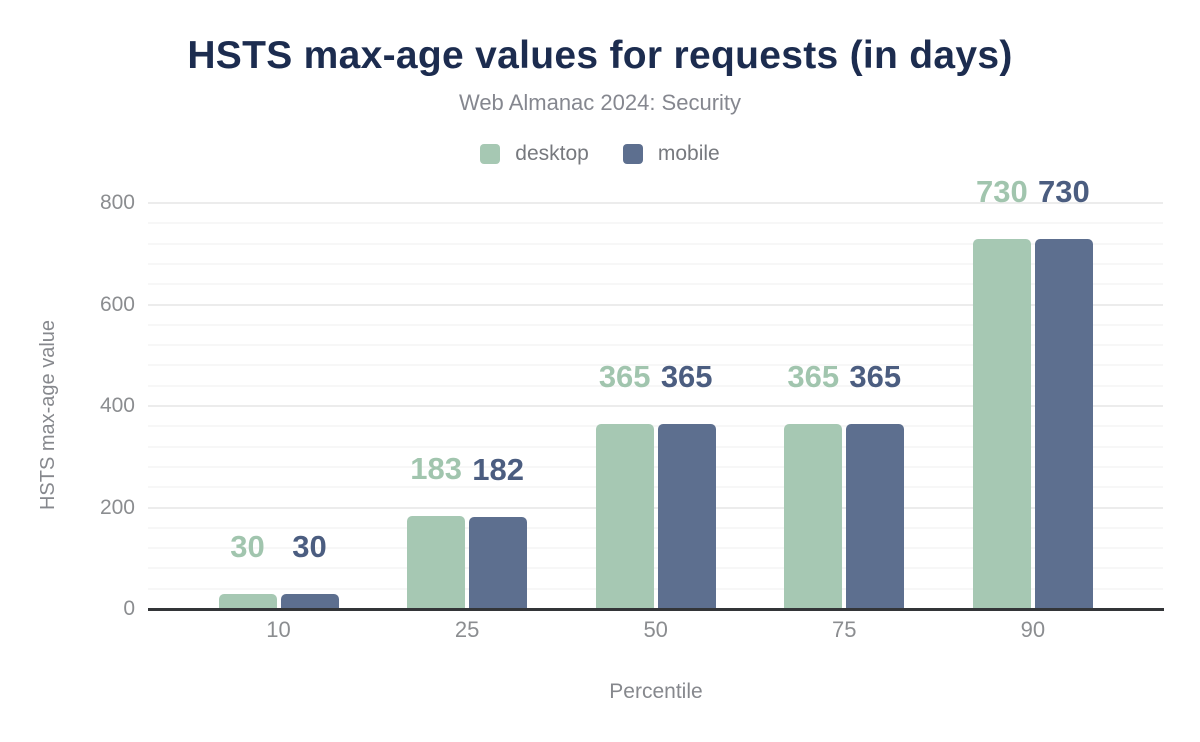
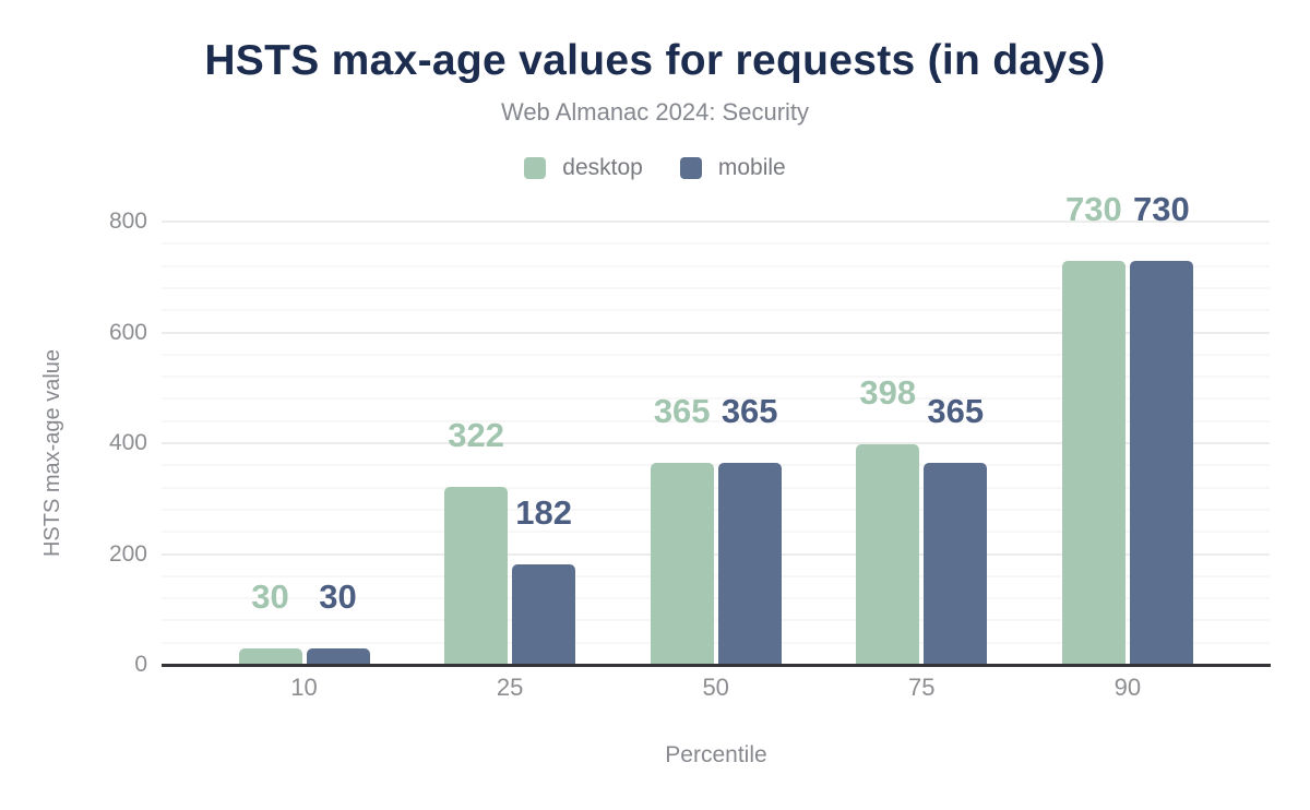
desktop/25: 183 -> 322
desktop/75: 365 -> 398
